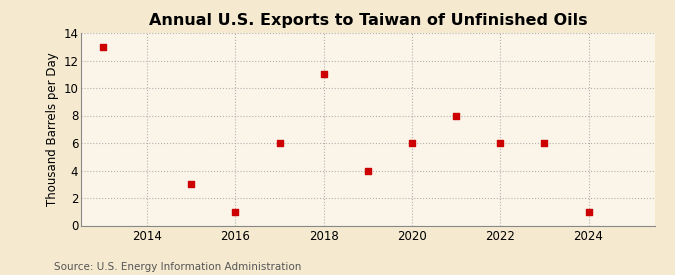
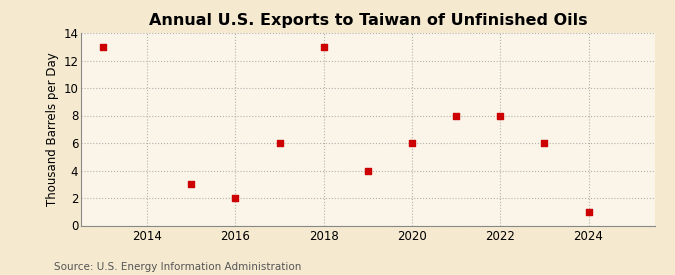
2016: 1 -> 2
2018: 11 -> 13
2022: 6 -> 8
